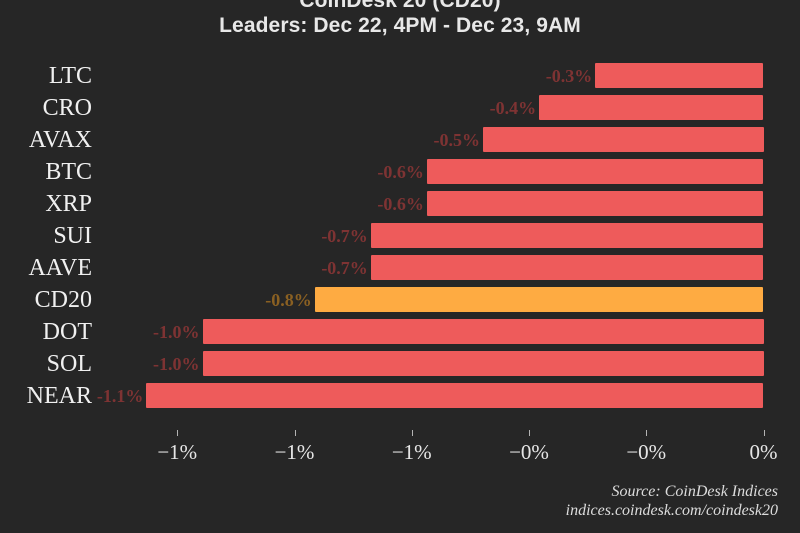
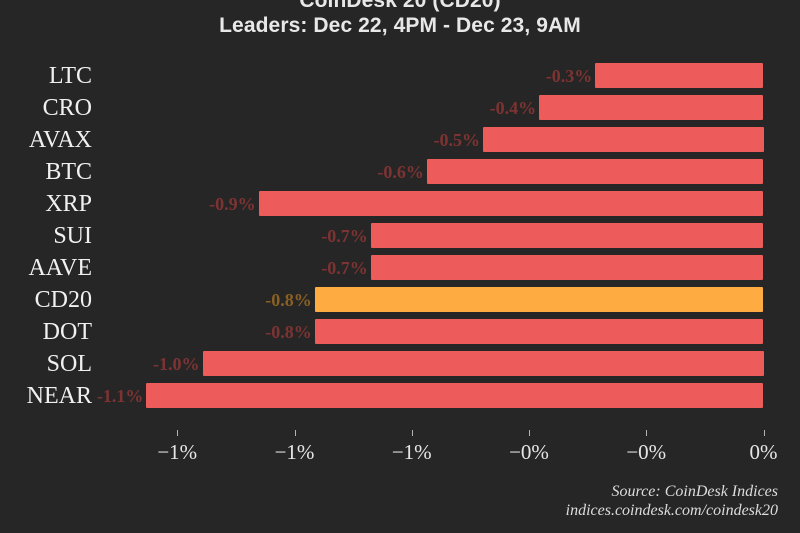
XRP: -0.6% -> -0.9%
DOT: -1.0% -> -0.8%
